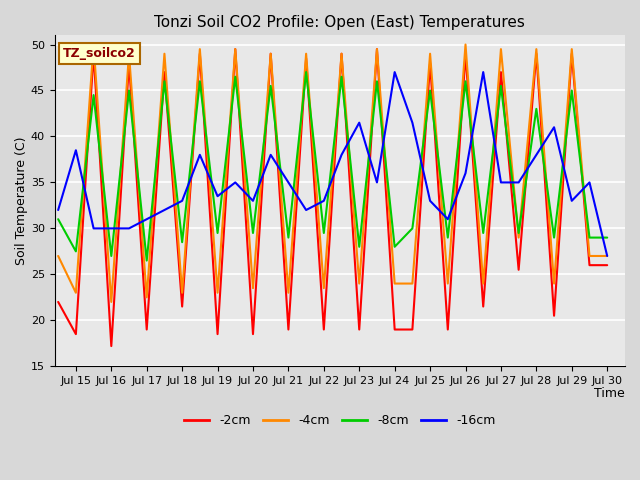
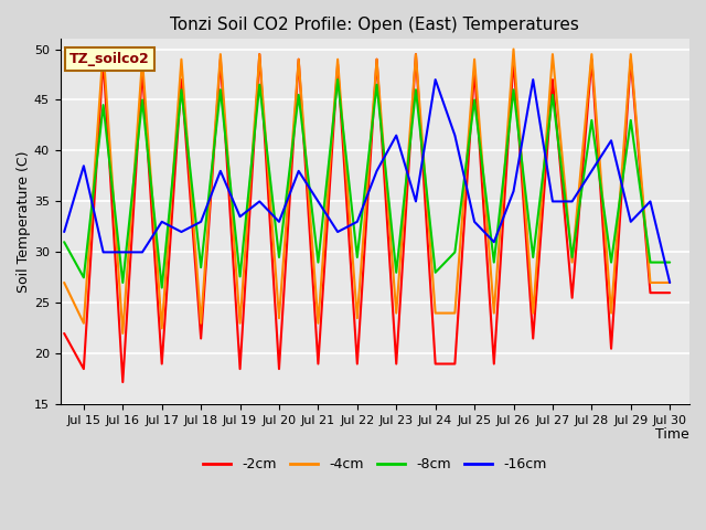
-16cm/Jul 17: 31.0 -> 33.0
-8cm/Jul 19: 29.5 -> 27.6
-8cm/Jul 29: 45.0 -> 43.0
